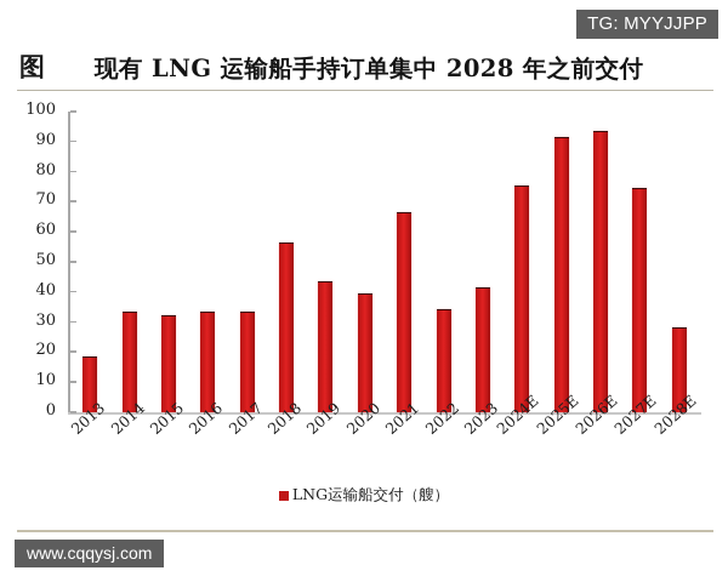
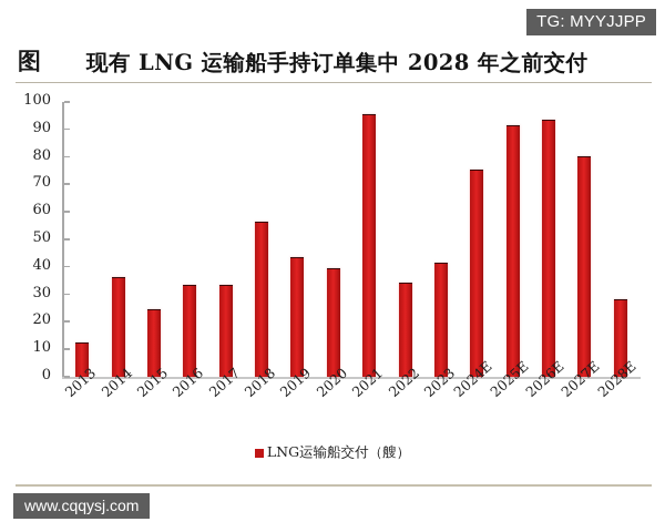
2013: 18 -> 12
2014: 33 -> 36
2015: 32 -> 24
2021: 66 -> 95
2027E: 74 -> 80
